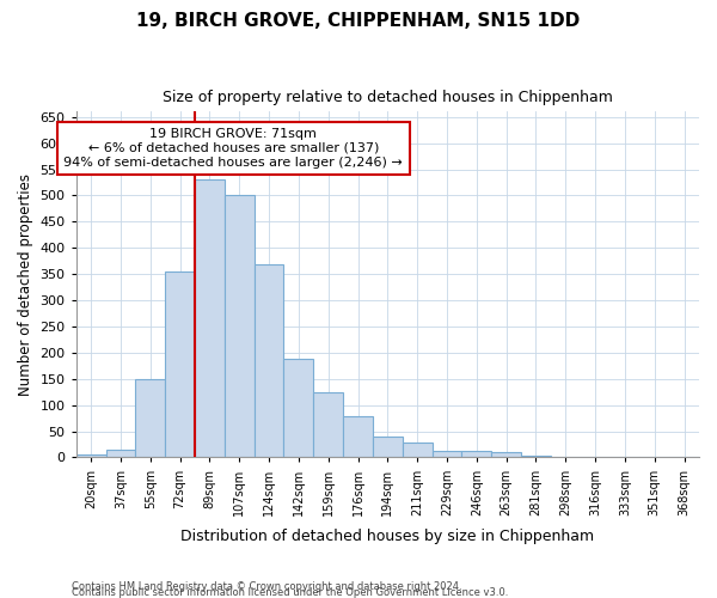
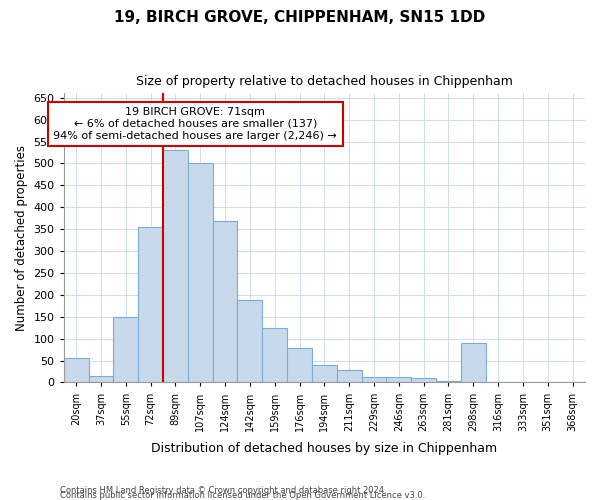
20sqm: 5 -> 55
298sqm: 1 -> 90
